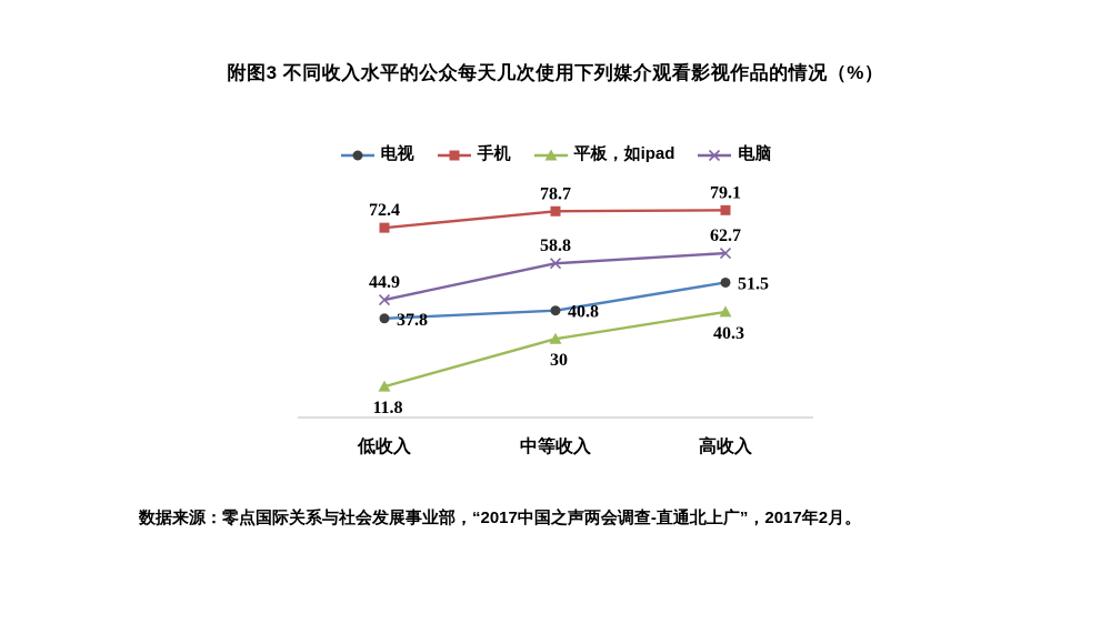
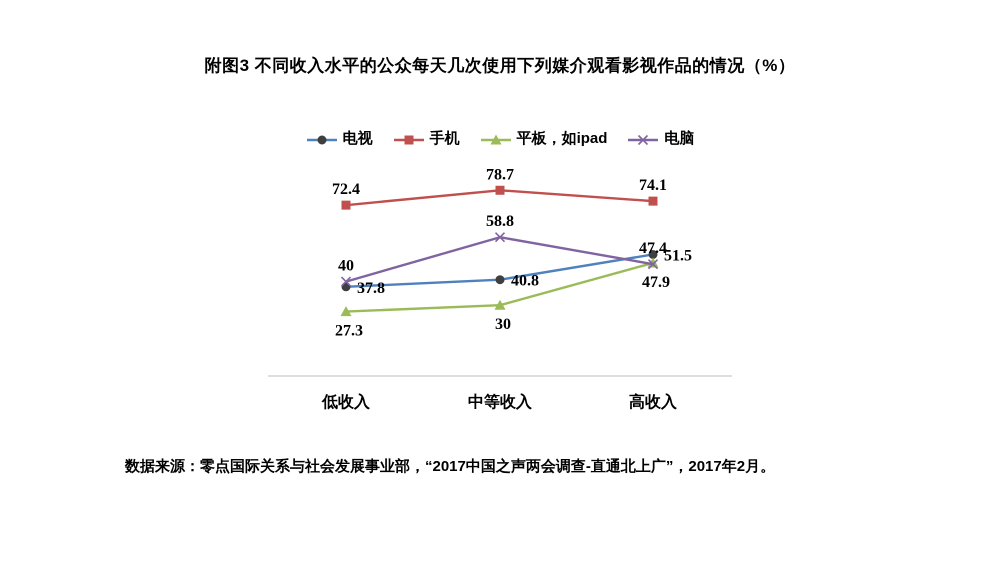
平板，如ipad/低收入: 11.8 -> 27.3
电脑/低收入: 44.9 -> 40
手机/高收入: 79.1 -> 74.1
平板，如ipad/高收入: 40.3 -> 47.9
电脑/高收入: 62.7 -> 47.4
